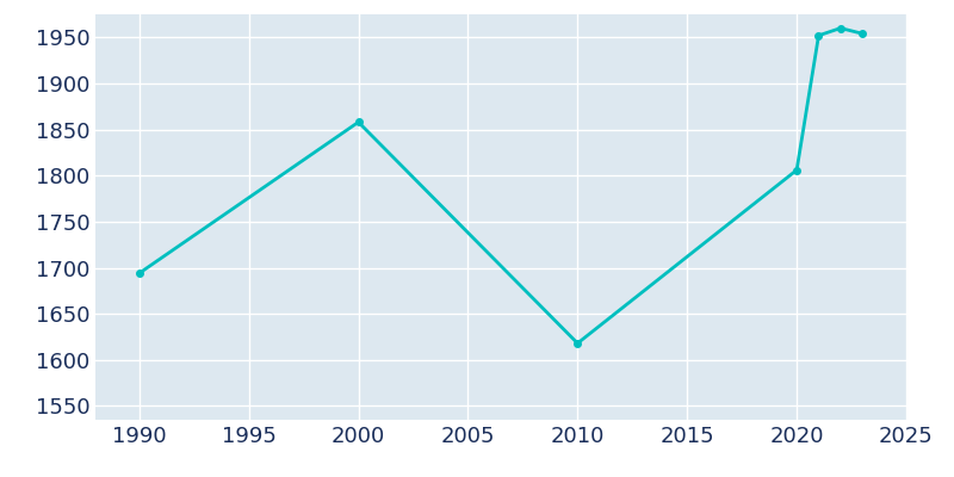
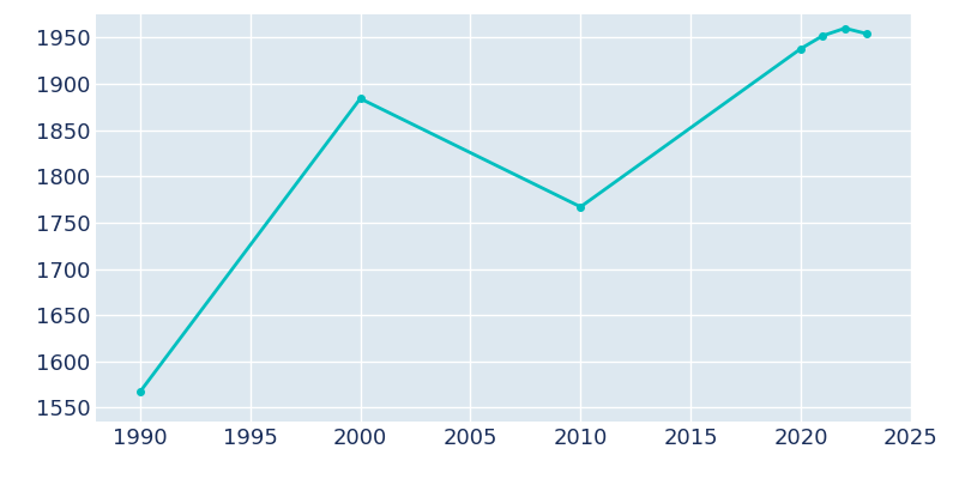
1990: 1694 -> 1567
2000: 1858 -> 1884
2010: 1618 -> 1767
2020: 1806 -> 1938
